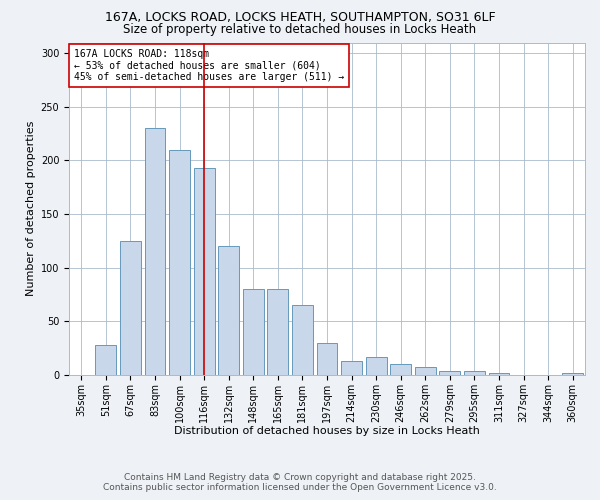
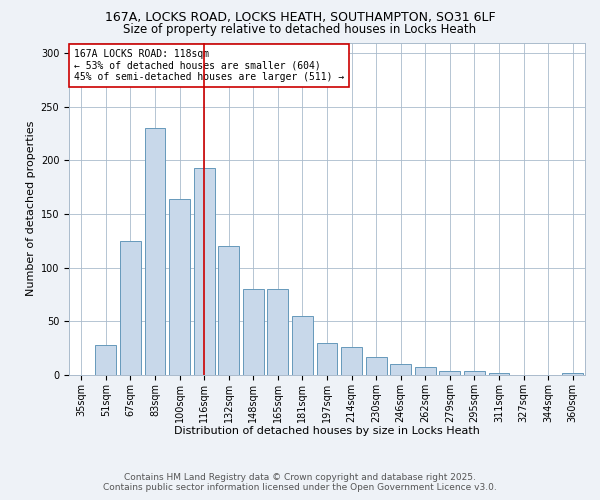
100sqm: 210 -> 164
181sqm: 65 -> 55
214sqm: 13 -> 26
